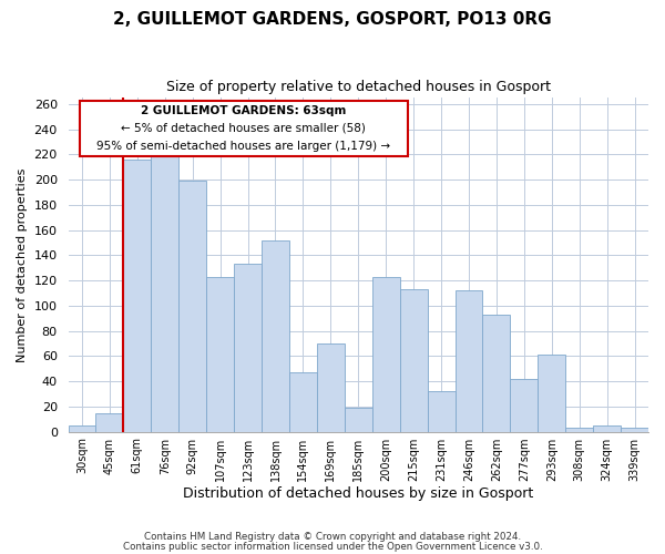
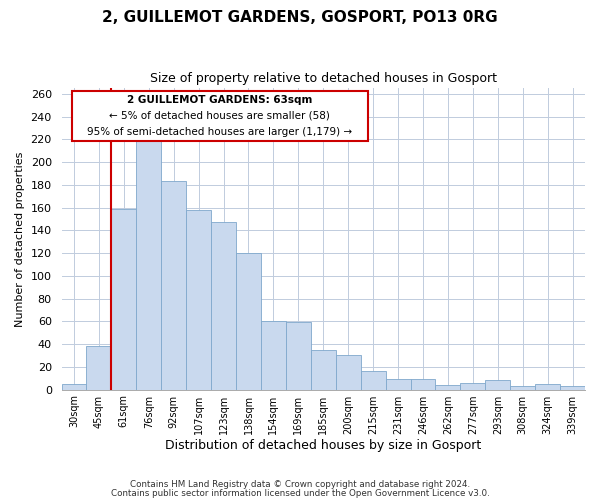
45sqm: 15 -> 38
61sqm: 216 -> 159
92sqm: 199 -> 183
107sqm: 123 -> 158
123sqm: 133 -> 147
138sqm: 152 -> 120
154sqm: 47 -> 60
169sqm: 70 -> 59
185sqm: 19 -> 35
200sqm: 123 -> 30
215sqm: 113 -> 16
231sqm: 32 -> 9
246sqm: 112 -> 9
262sqm: 93 -> 4
277sqm: 42 -> 6
293sqm: 61 -> 8
